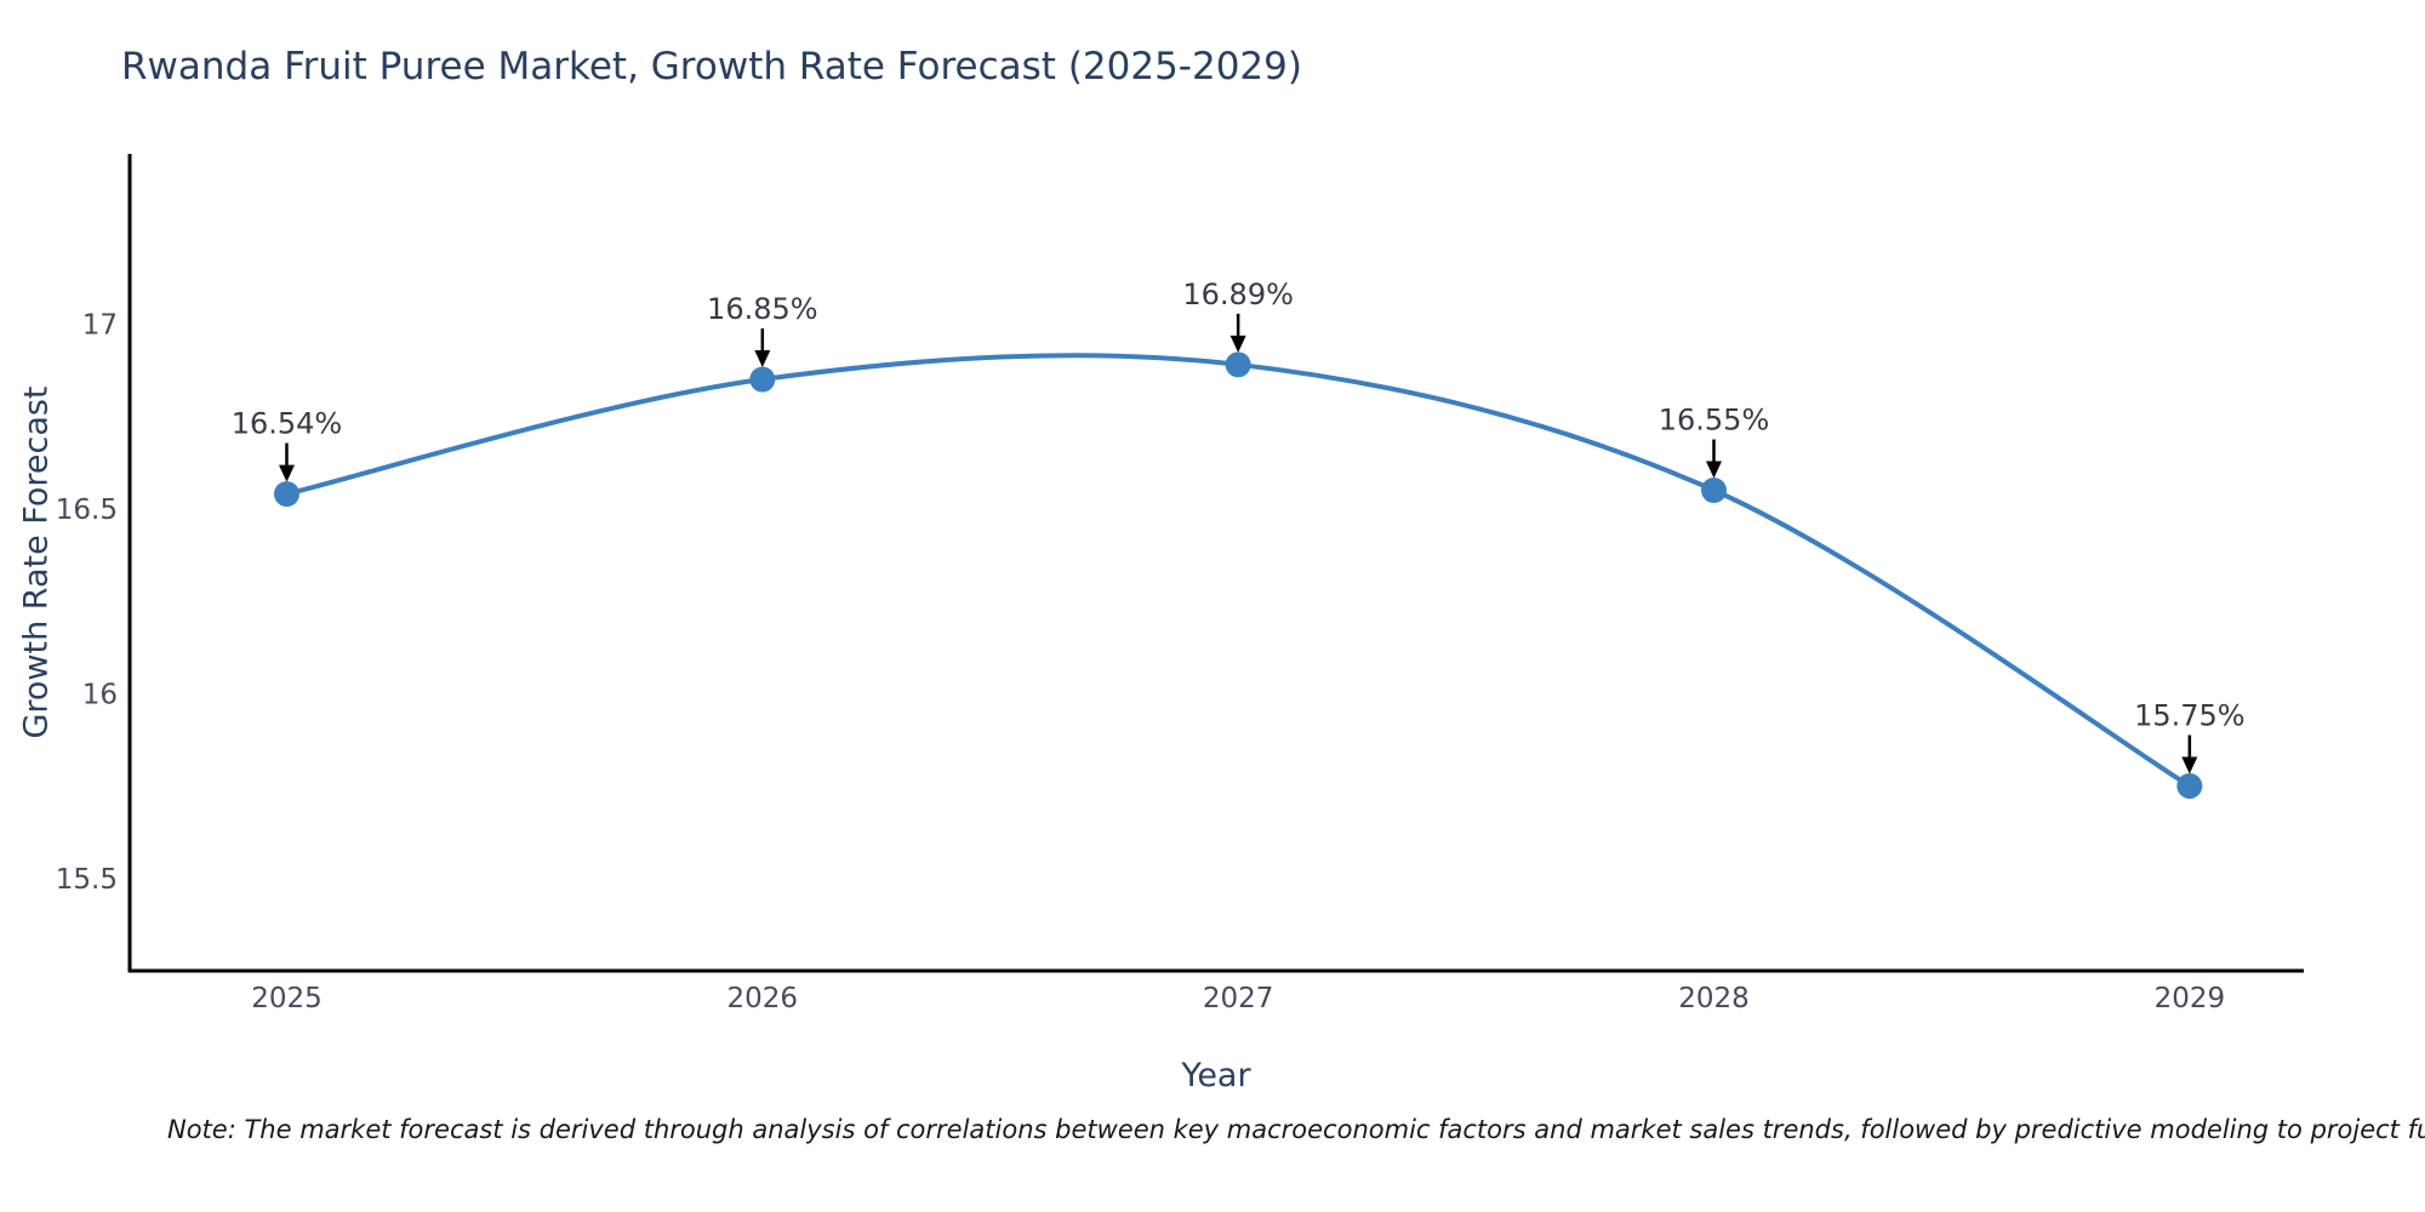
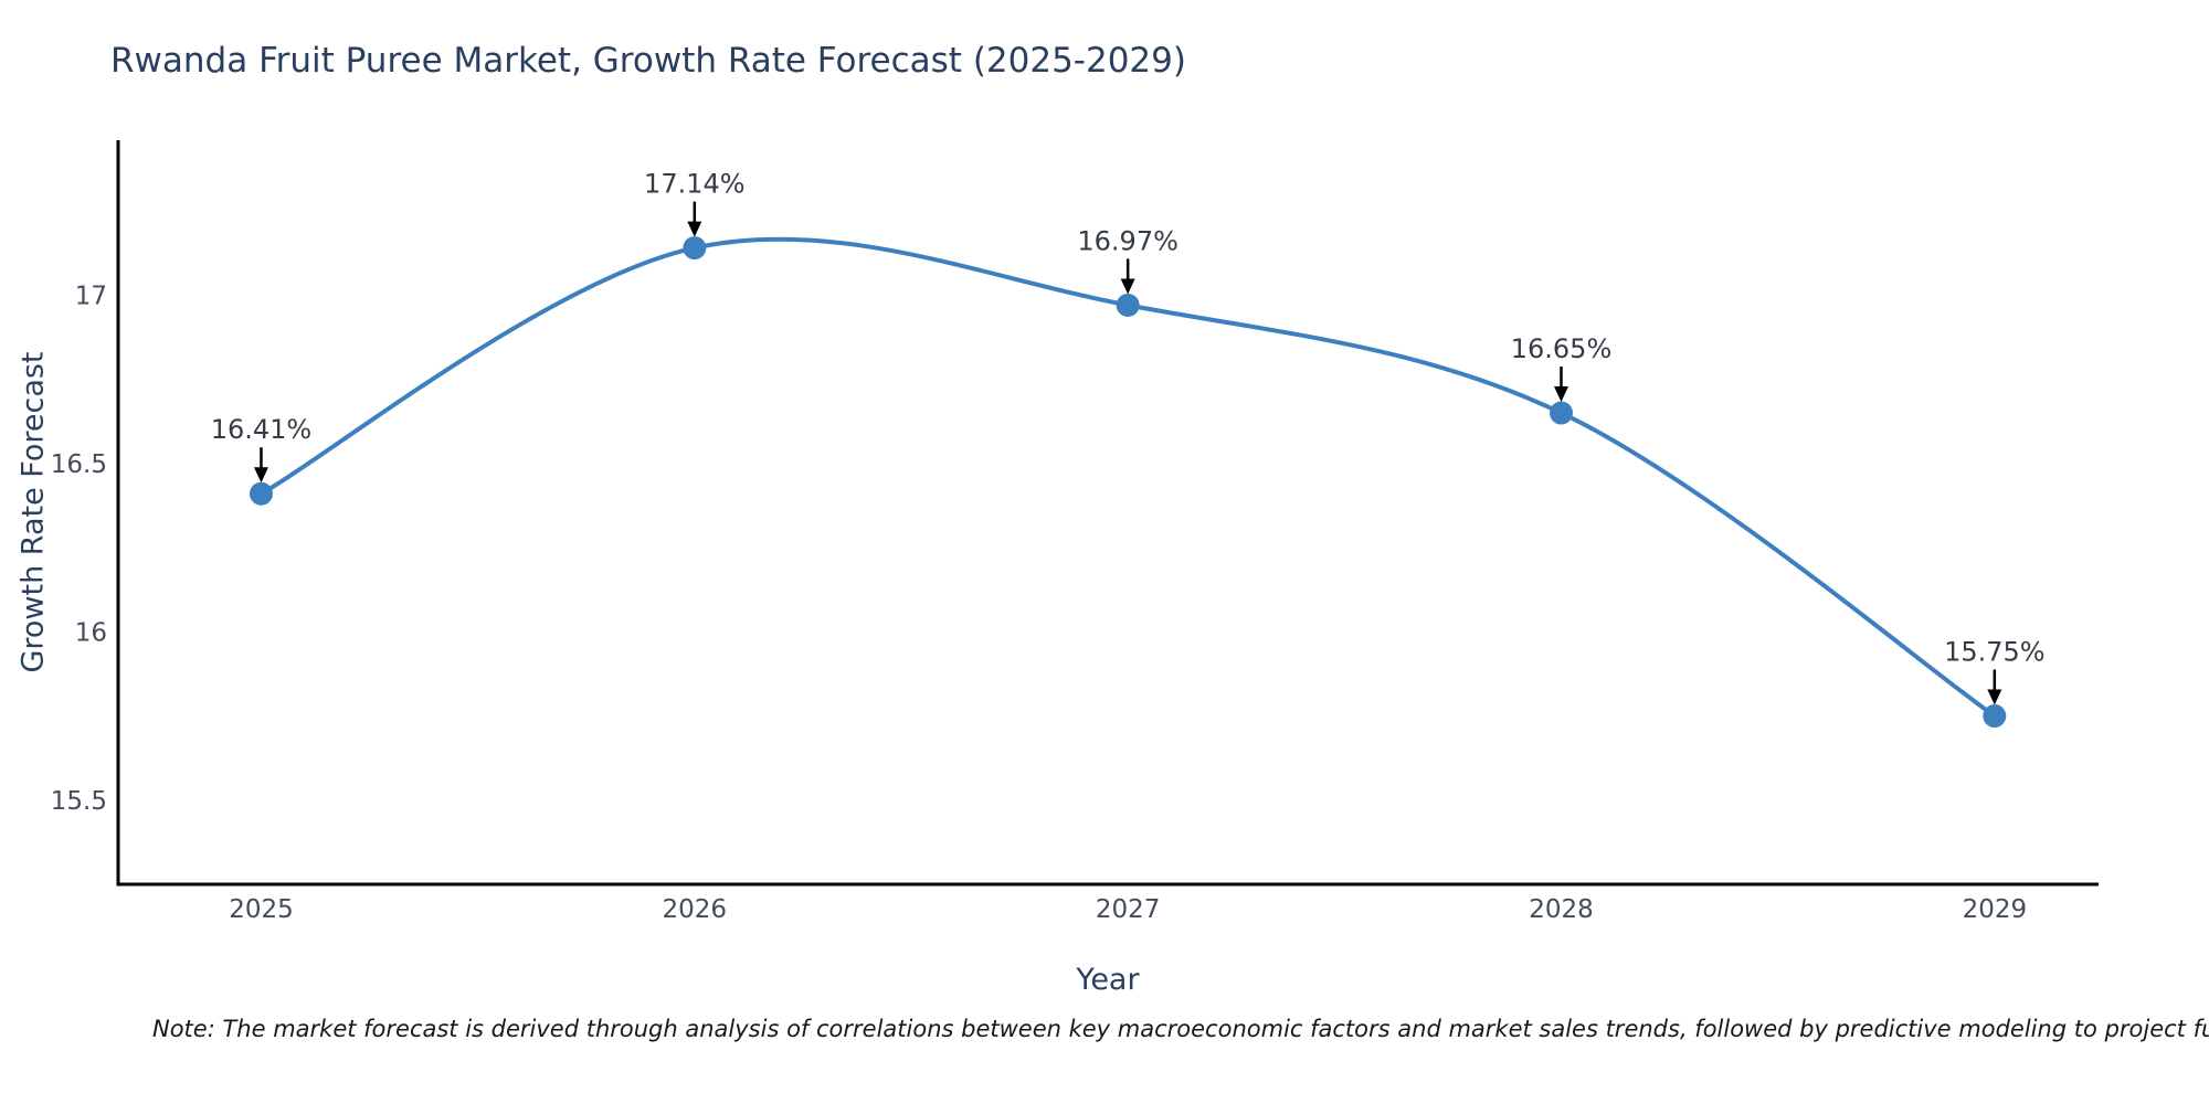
2025: 16.54% -> 16.41%
2026: 16.85% -> 17.14%
2027: 16.89% -> 16.97%
2028: 16.55% -> 16.65%
